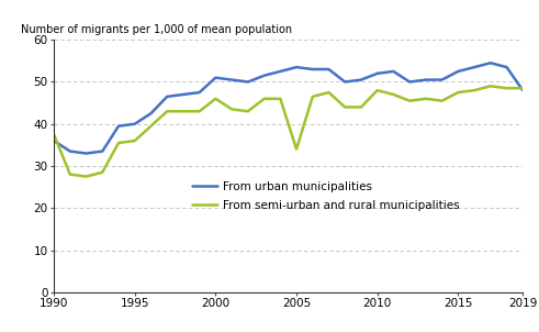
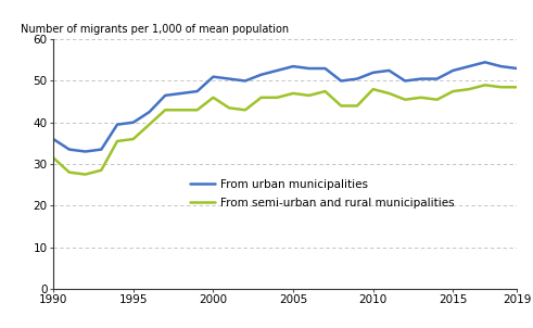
From semi-urban and rural municipalities/1990: 37.5 -> 31.5
From semi-urban and rural municipalities/2005: 34.0 -> 47.0
From urban municipalities/2019: 48.0 -> 53.0
